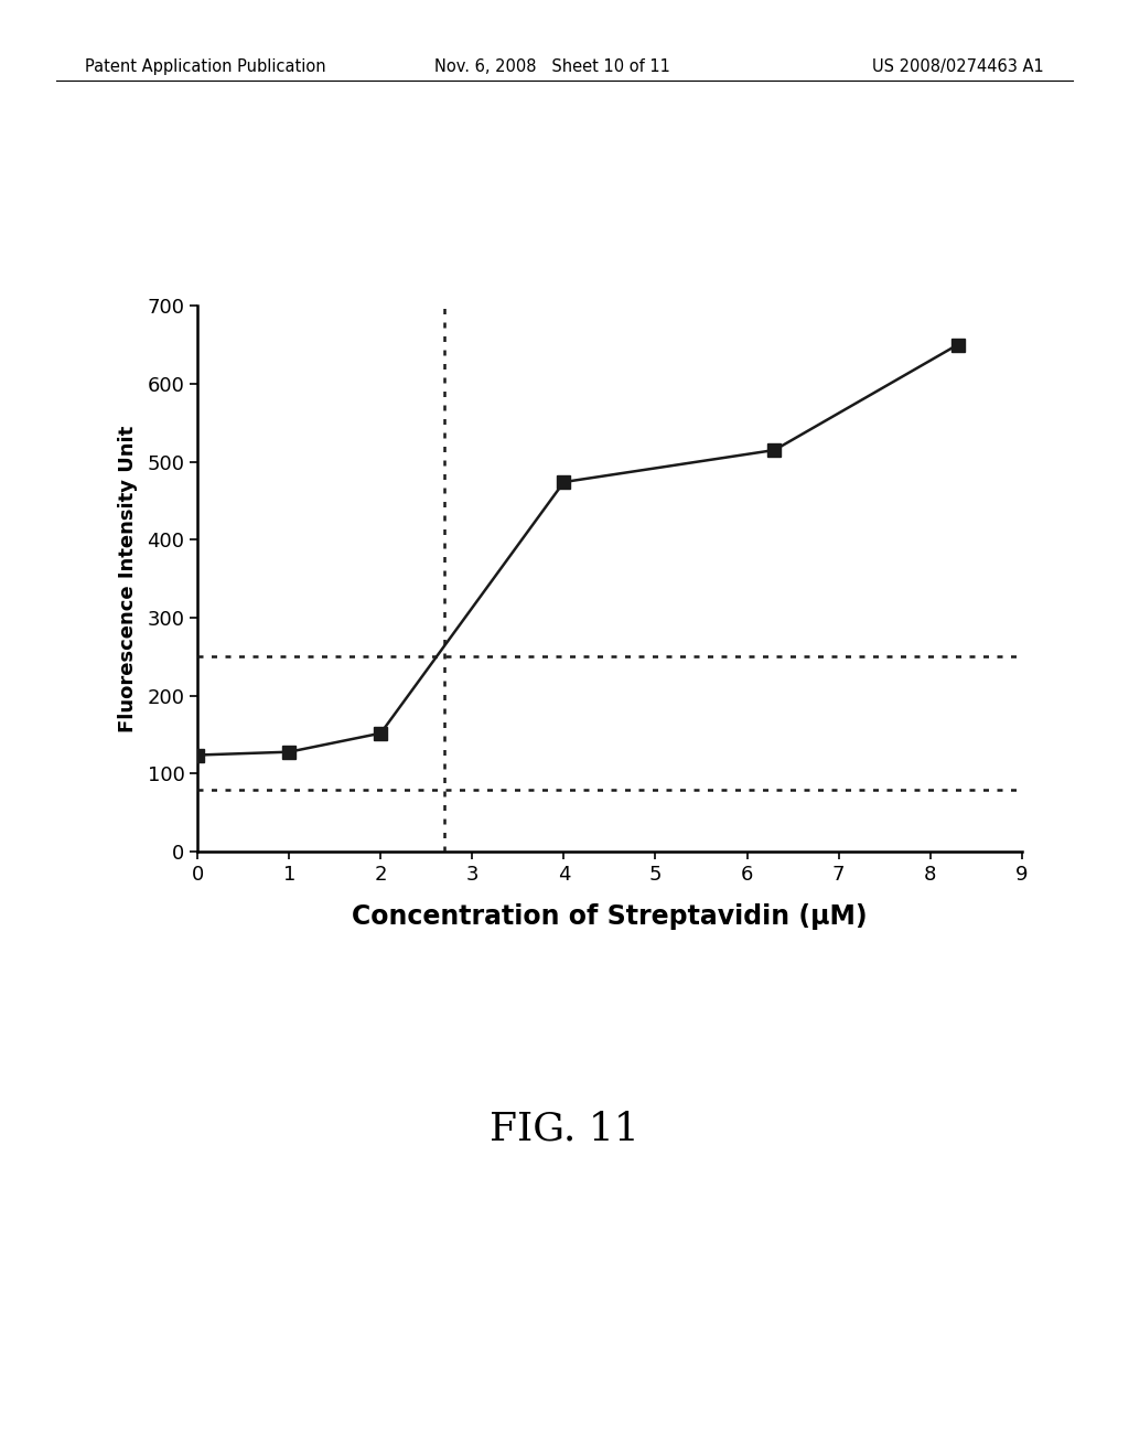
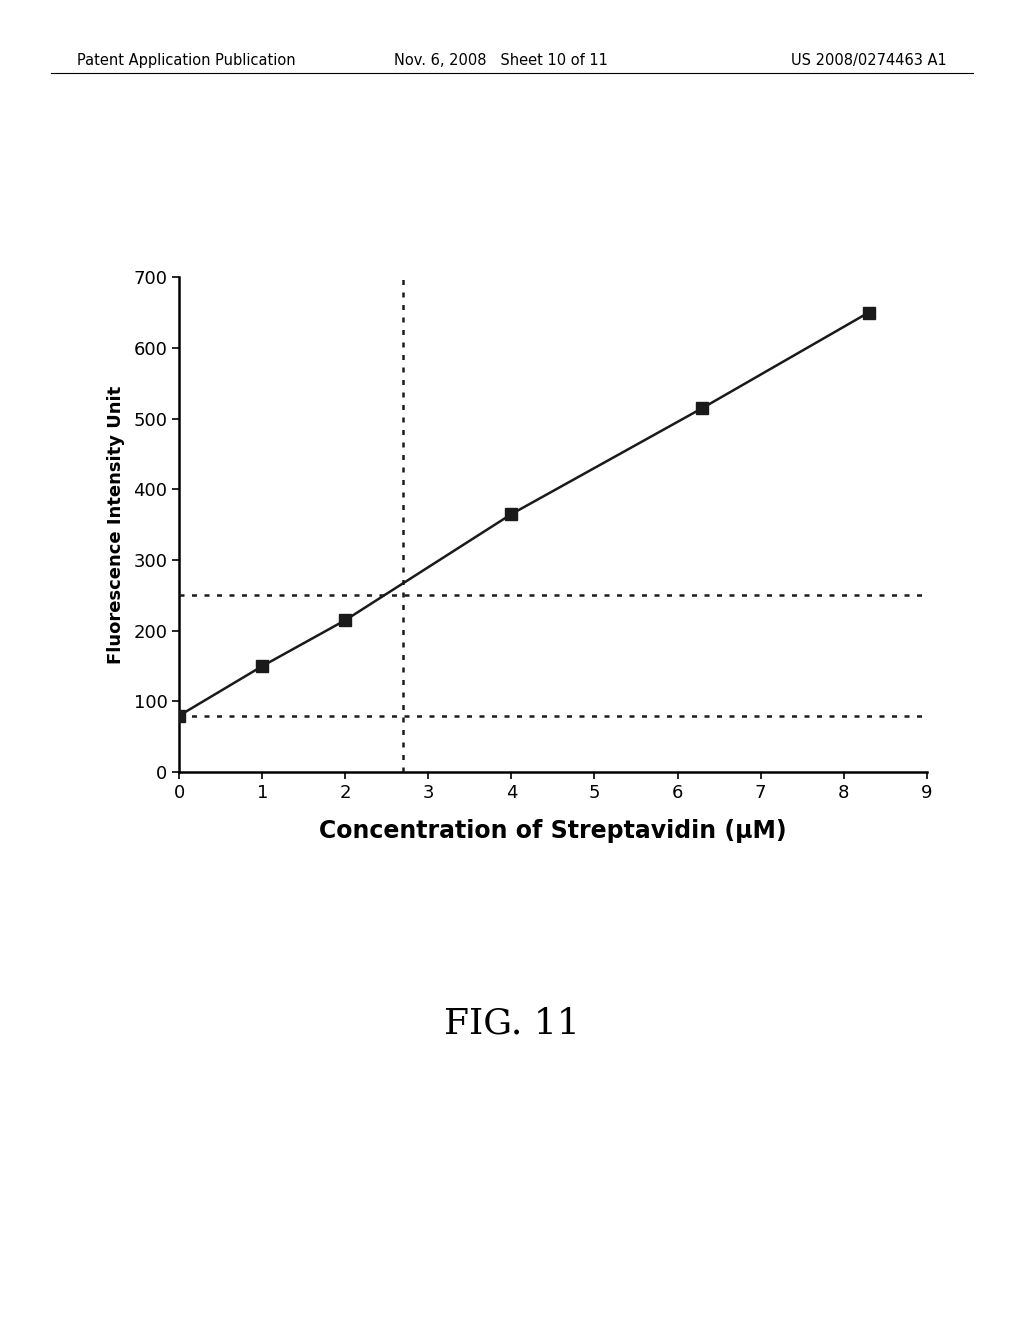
0: 124 -> 80
1: 128 -> 150
2: 152 -> 215
4: 474 -> 365
